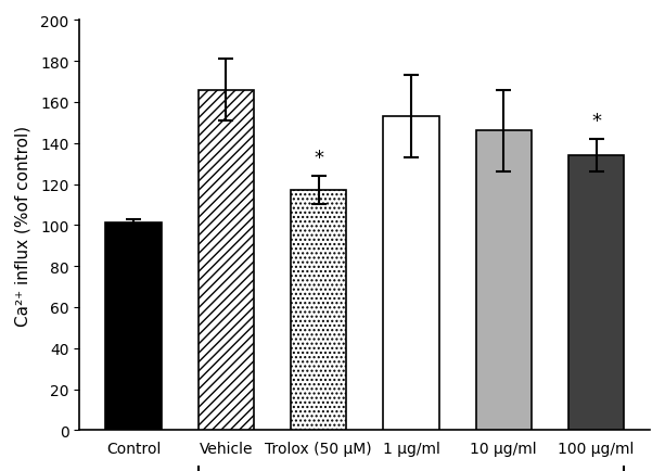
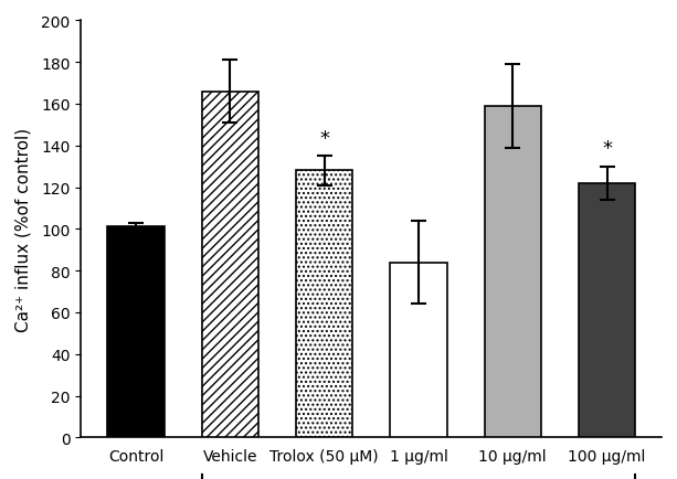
Trolox (50 μM): 117 -> 128
1 μg/ml: 153 -> 84
10 μg/ml: 146 -> 159
100 μg/ml: 134 -> 122
